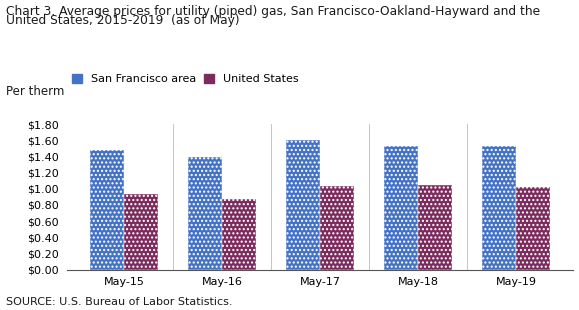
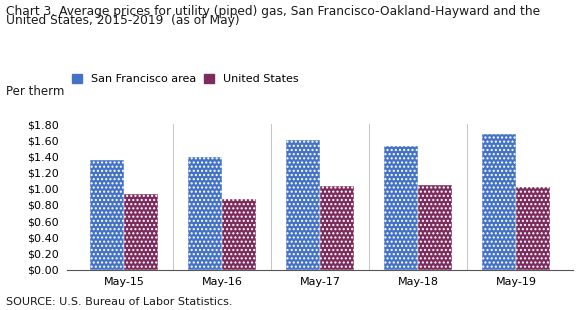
San Francisco area/May-15: $1.48 -> $1.36
San Francisco area/May-19: $1.53 -> $1.68
